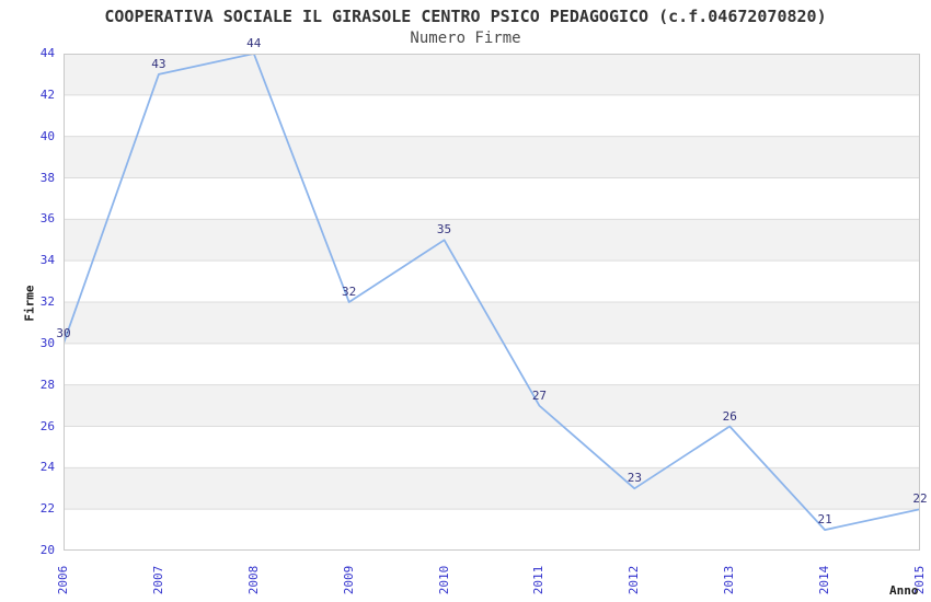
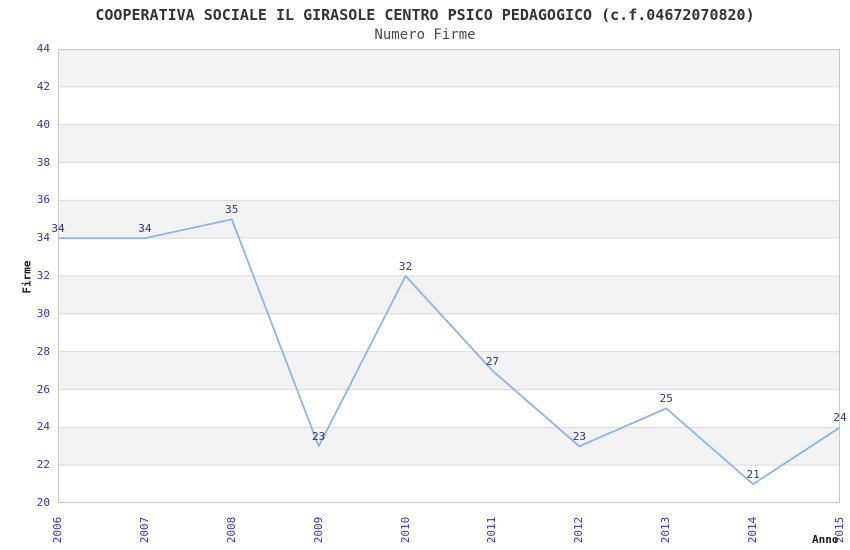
2006: 30 -> 34
2007: 43 -> 34
2008: 44 -> 35
2009: 32 -> 23
2010: 35 -> 32
2013: 26 -> 25
2015: 22 -> 24
